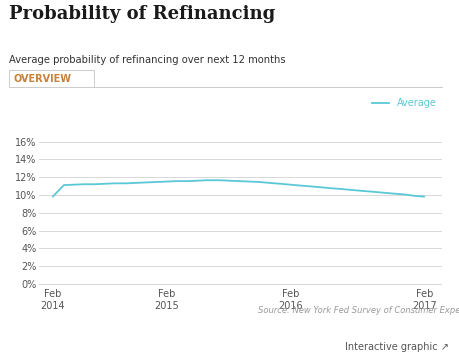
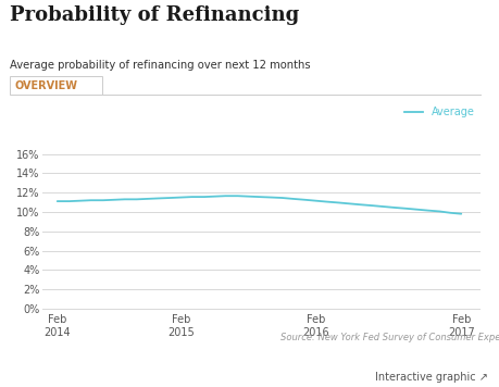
Feb 2014: 9.8% -> 11.1%
